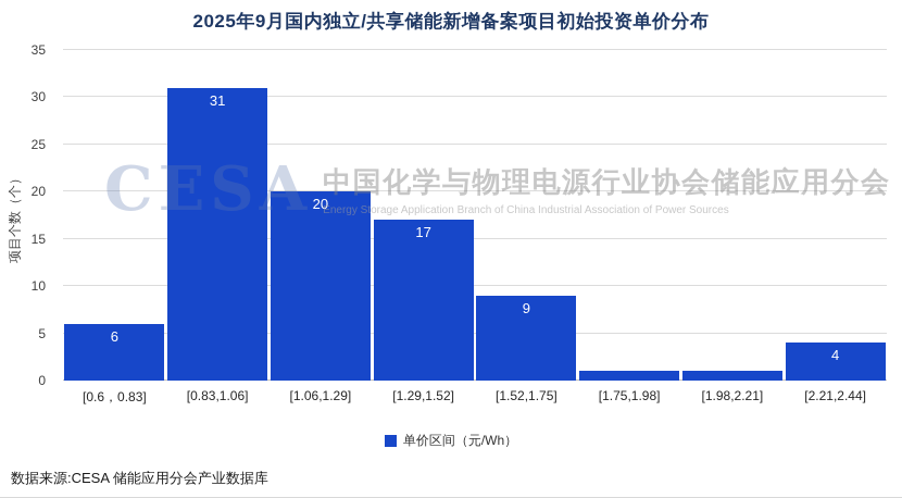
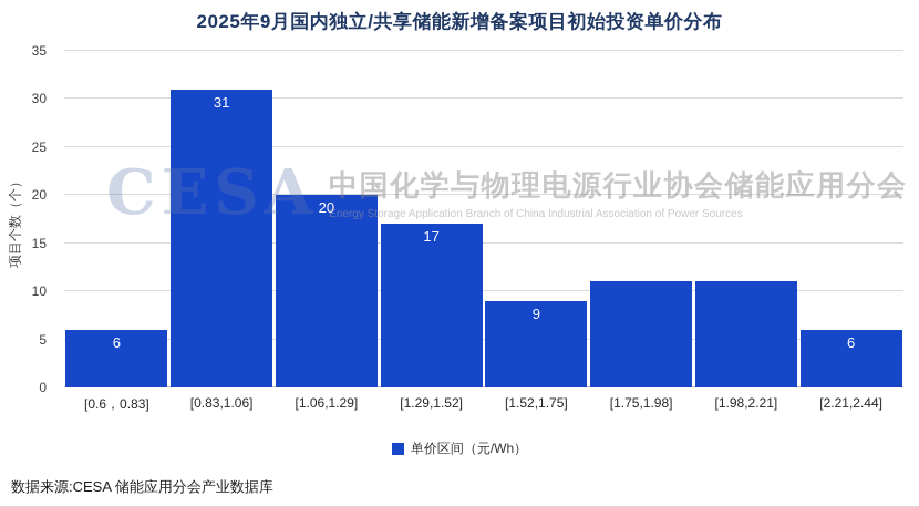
[1.75,1.98]: 1 -> 11
[1.98,2.21]: 1 -> 11
[2.21,2.44]: 4 -> 6
